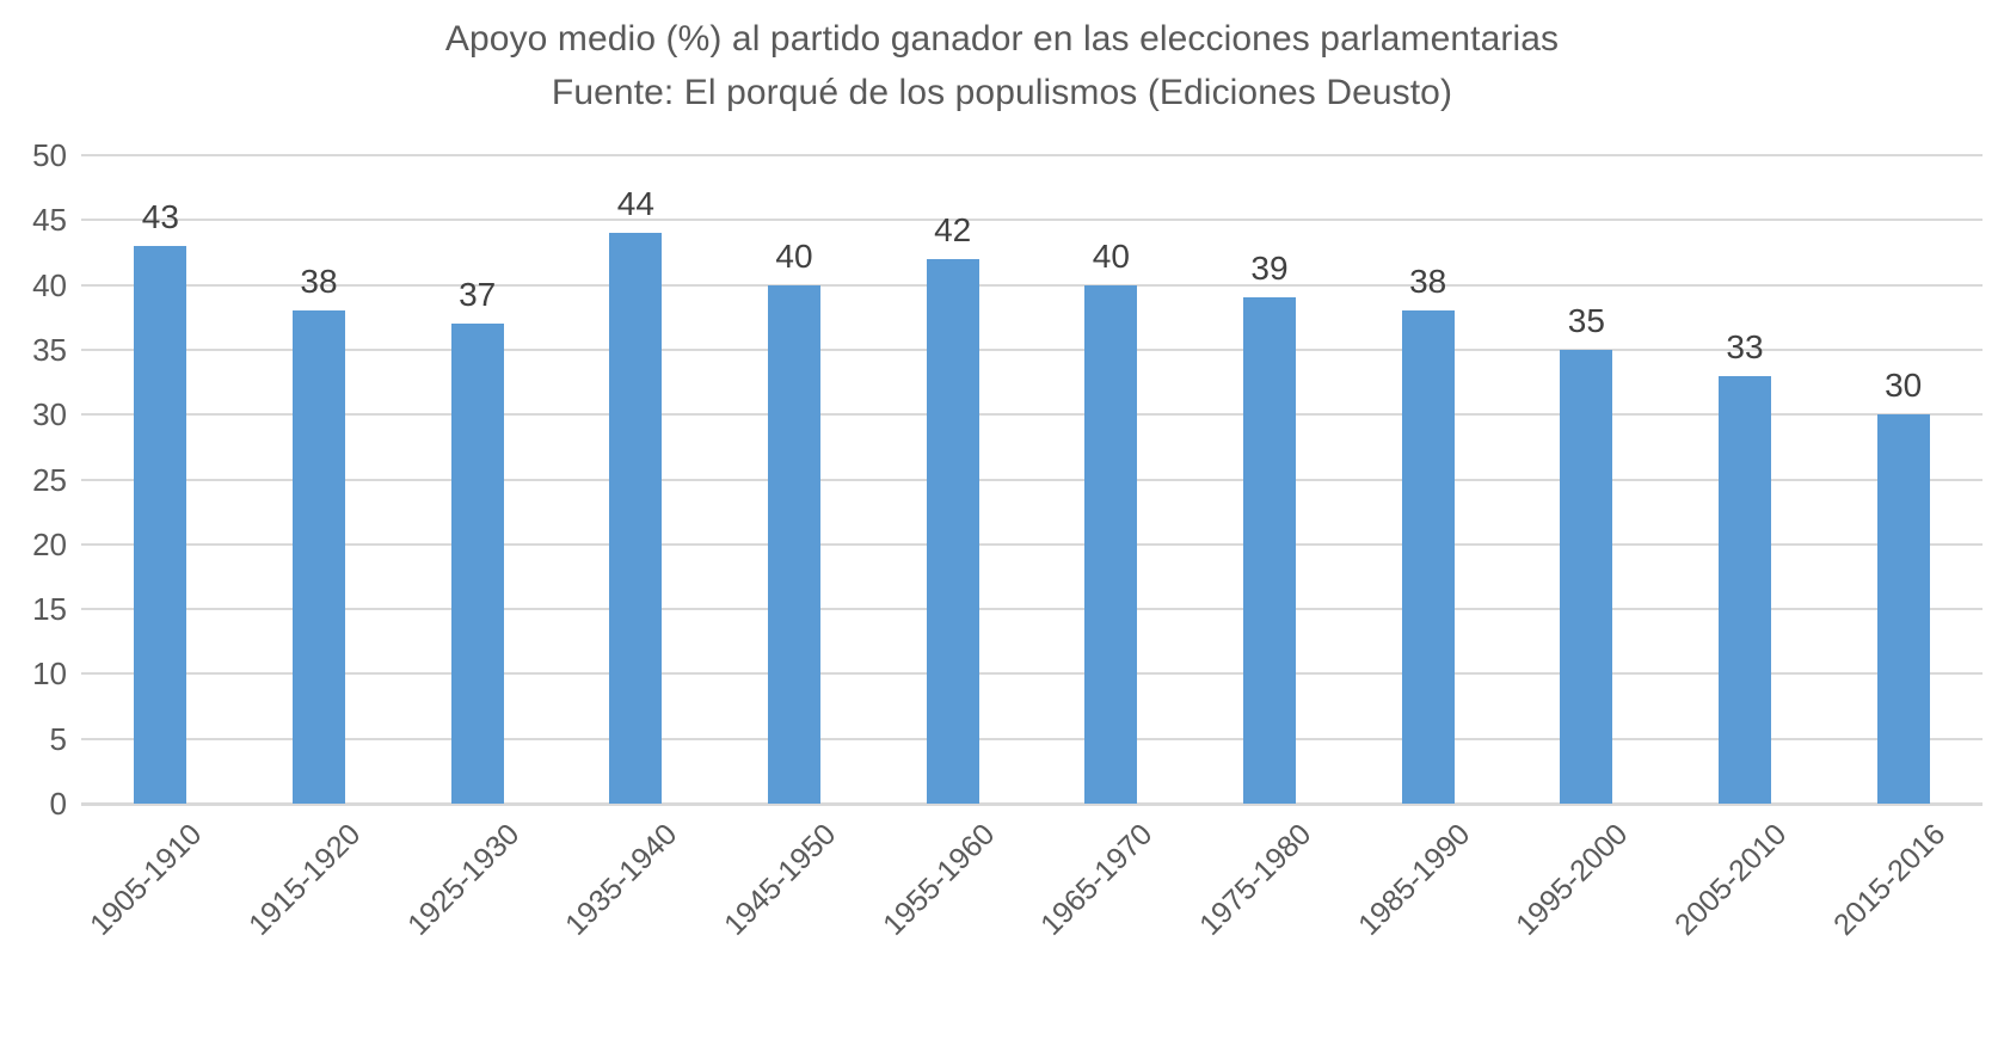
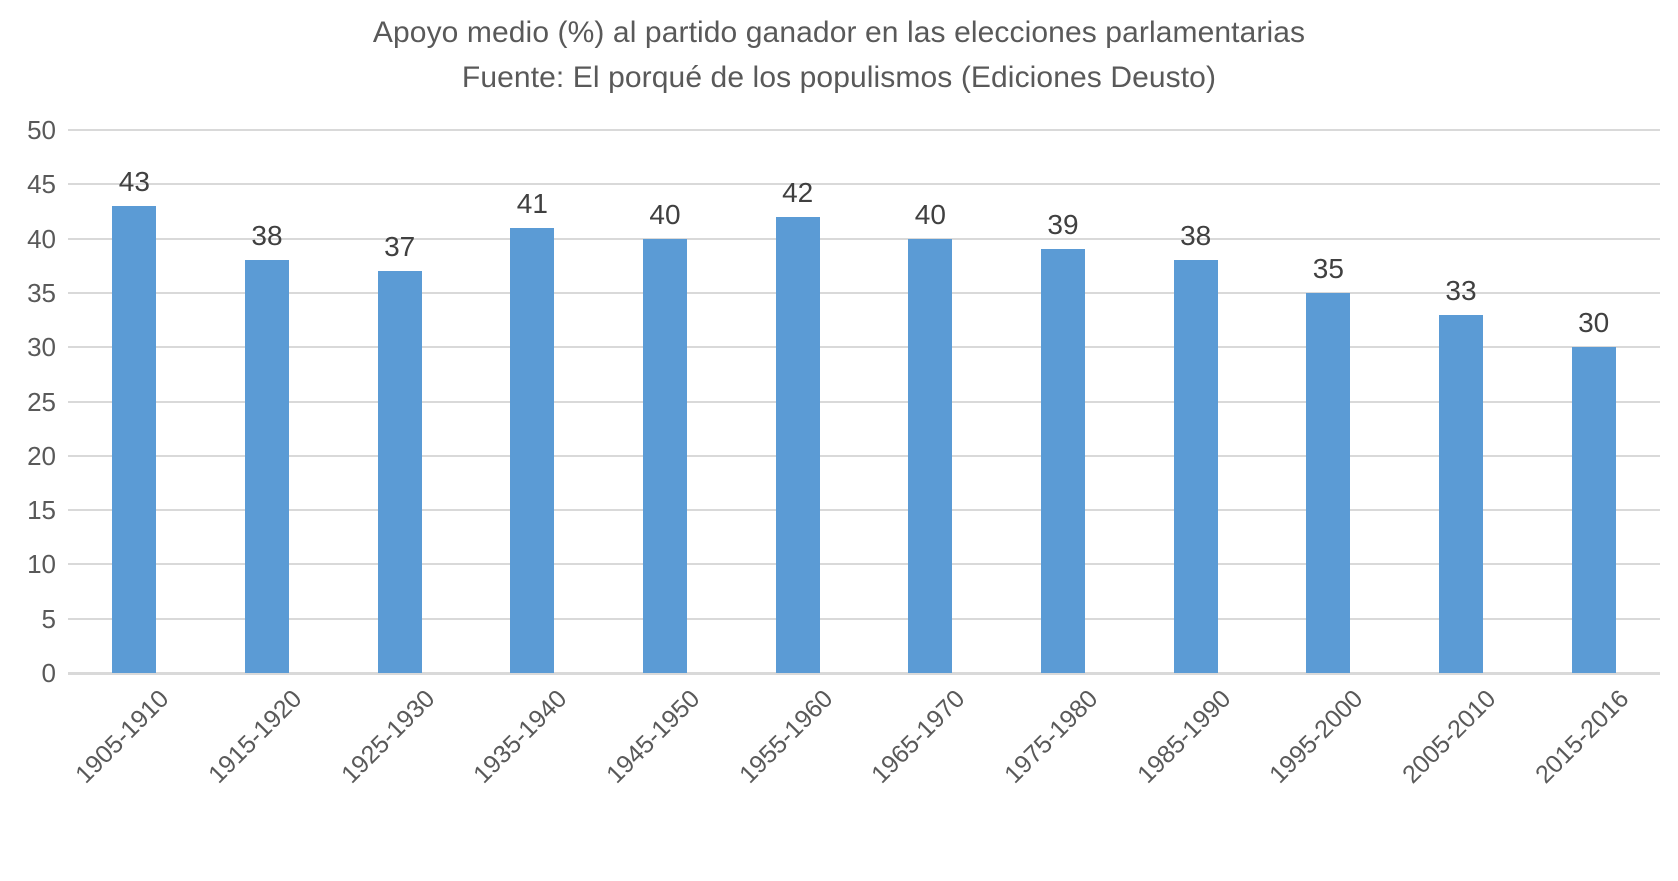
1935-1940: 44 -> 41
